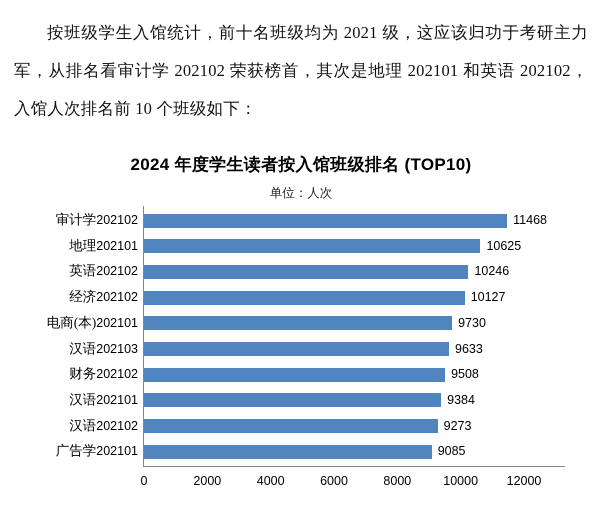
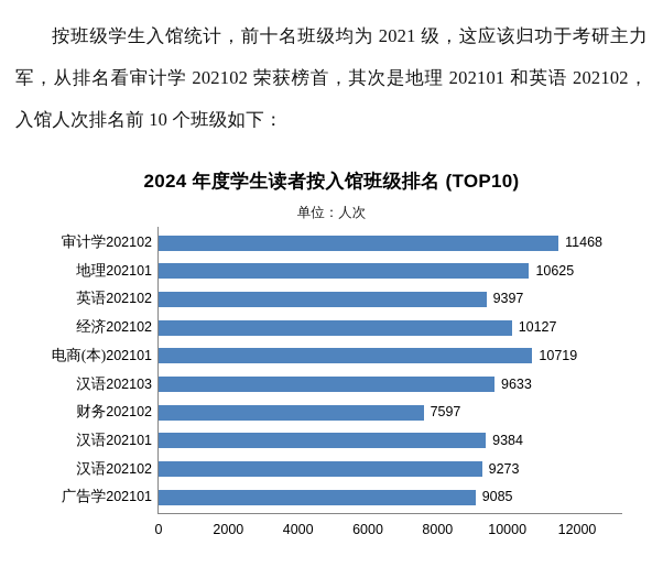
英语202102: 10246 -> 9397
电商(本)202101: 9730 -> 10719
财务202102: 9508 -> 7597
